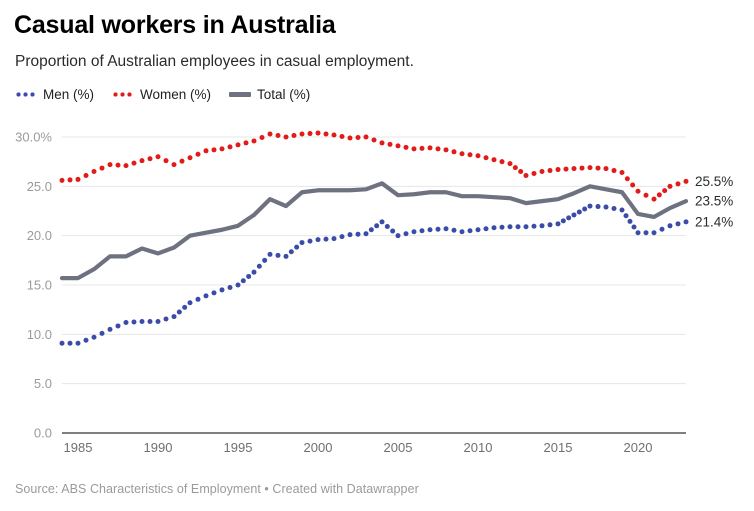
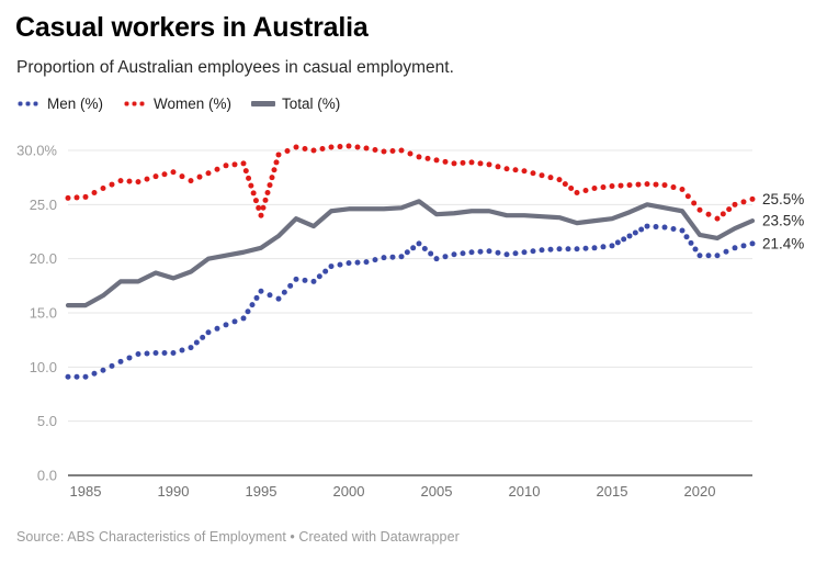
Men (%)/1995: 15% -> 17%
Women (%)/1995: 29% -> 24%
